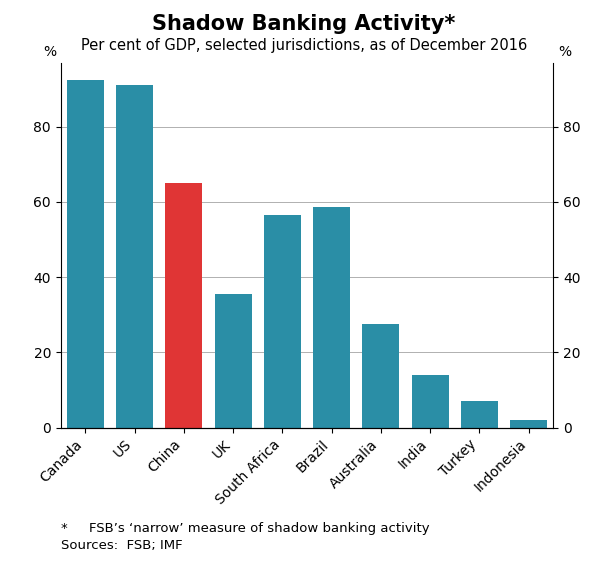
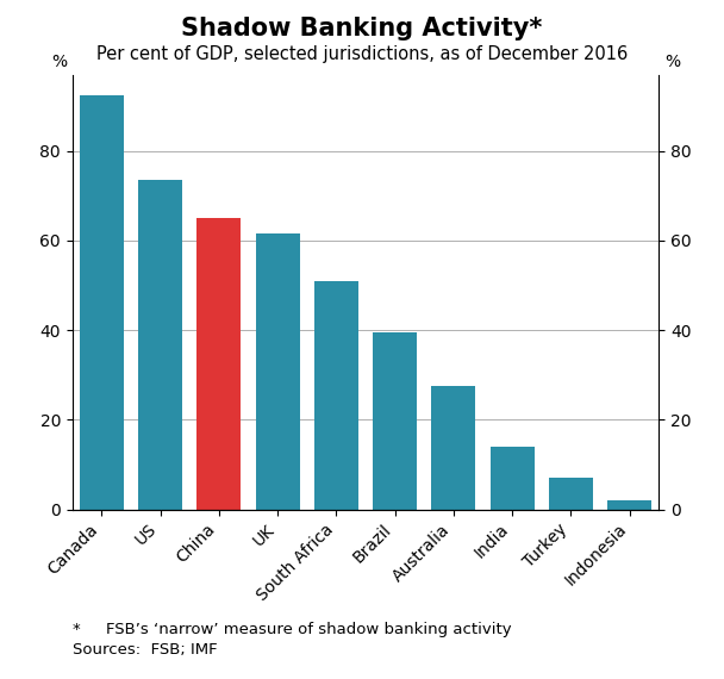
US: 91.0 -> 73.5
UK: 35.5 -> 61.5
South Africa: 56.5 -> 51.0
Brazil: 58.5 -> 39.5
